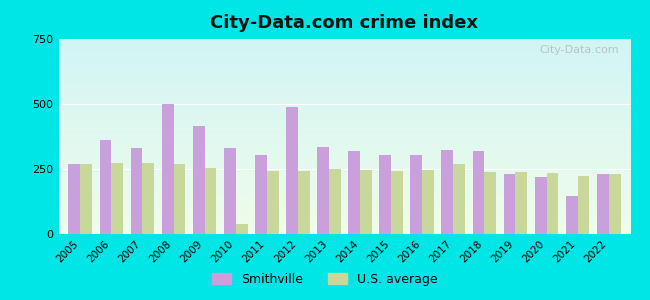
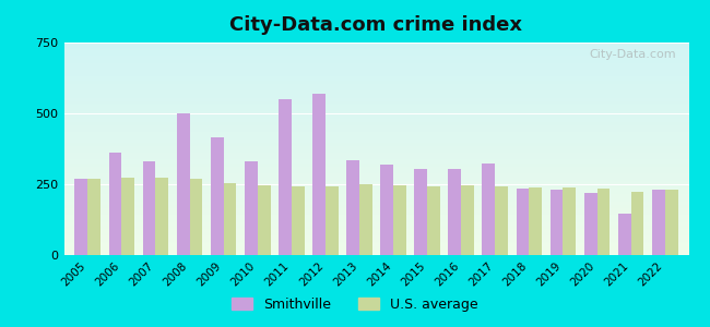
U.S. average/2010: 40 -> 245
Smithville/2011: 305 -> 550
Smithville/2012: 490 -> 570
U.S. average/2017: 270 -> 243
Smithville/2018: 320 -> 235
